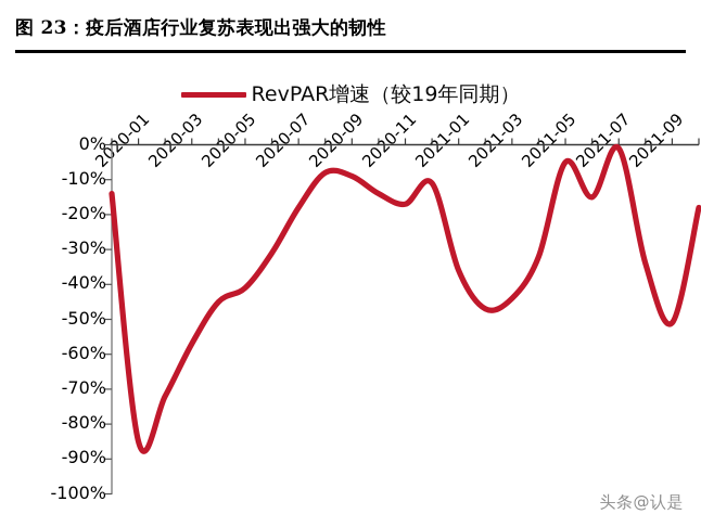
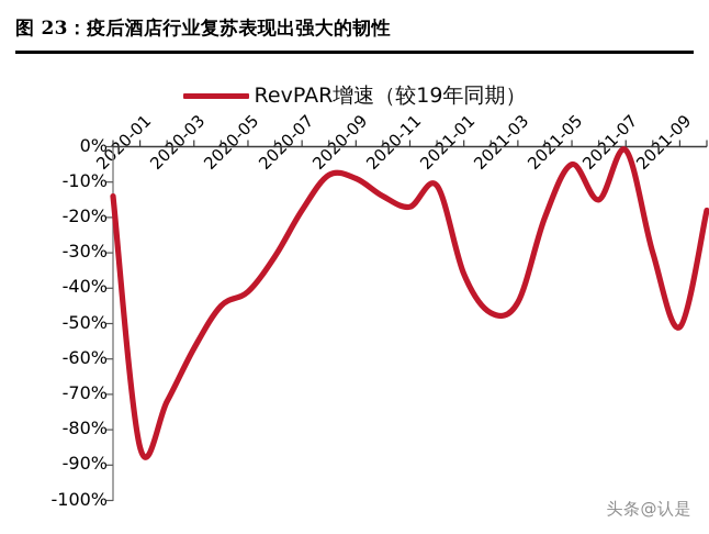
2021-05: -32% -> -20%
2021-09: -34% -> -30%
